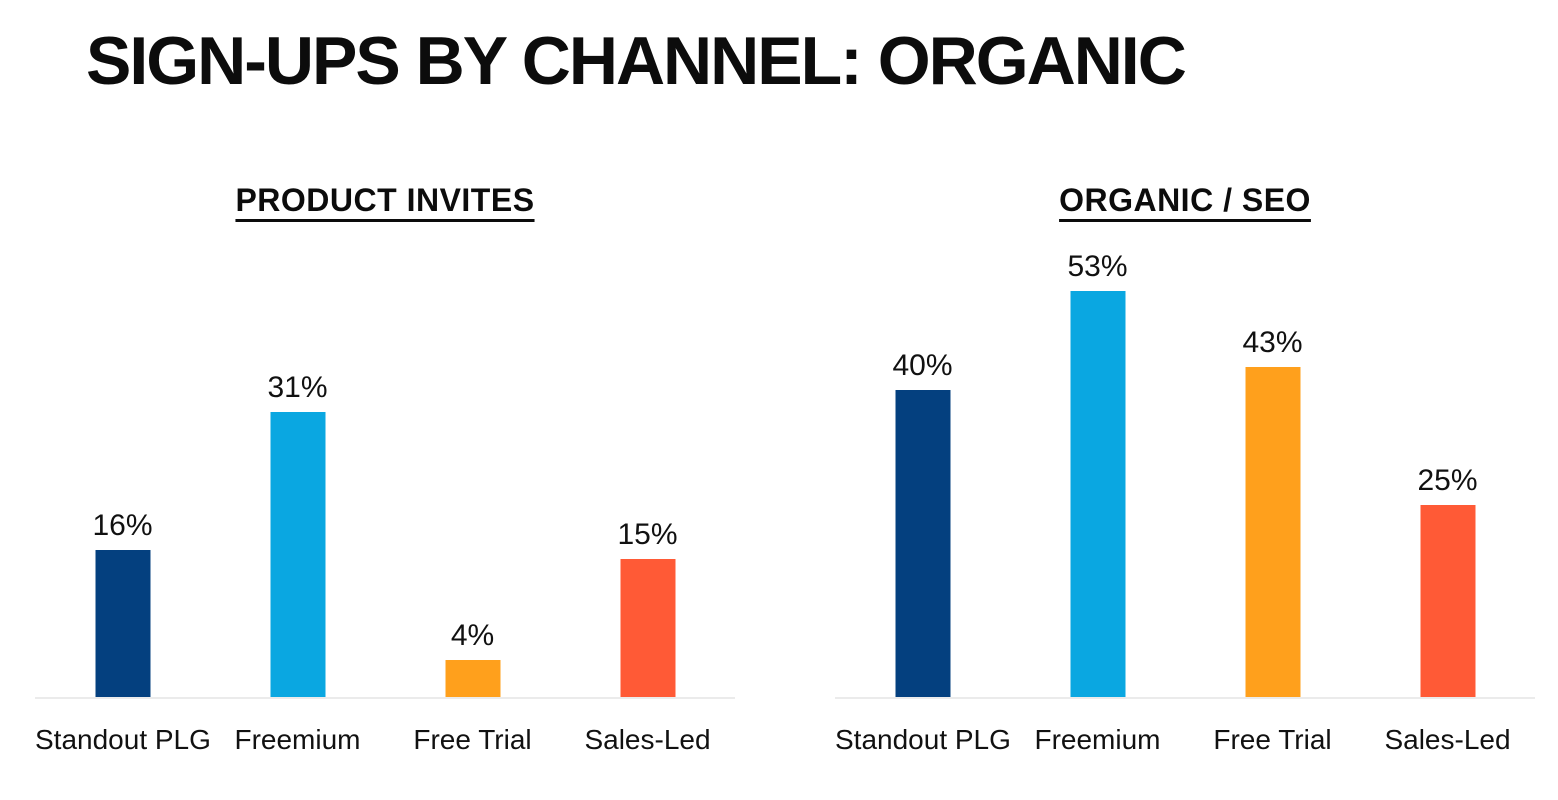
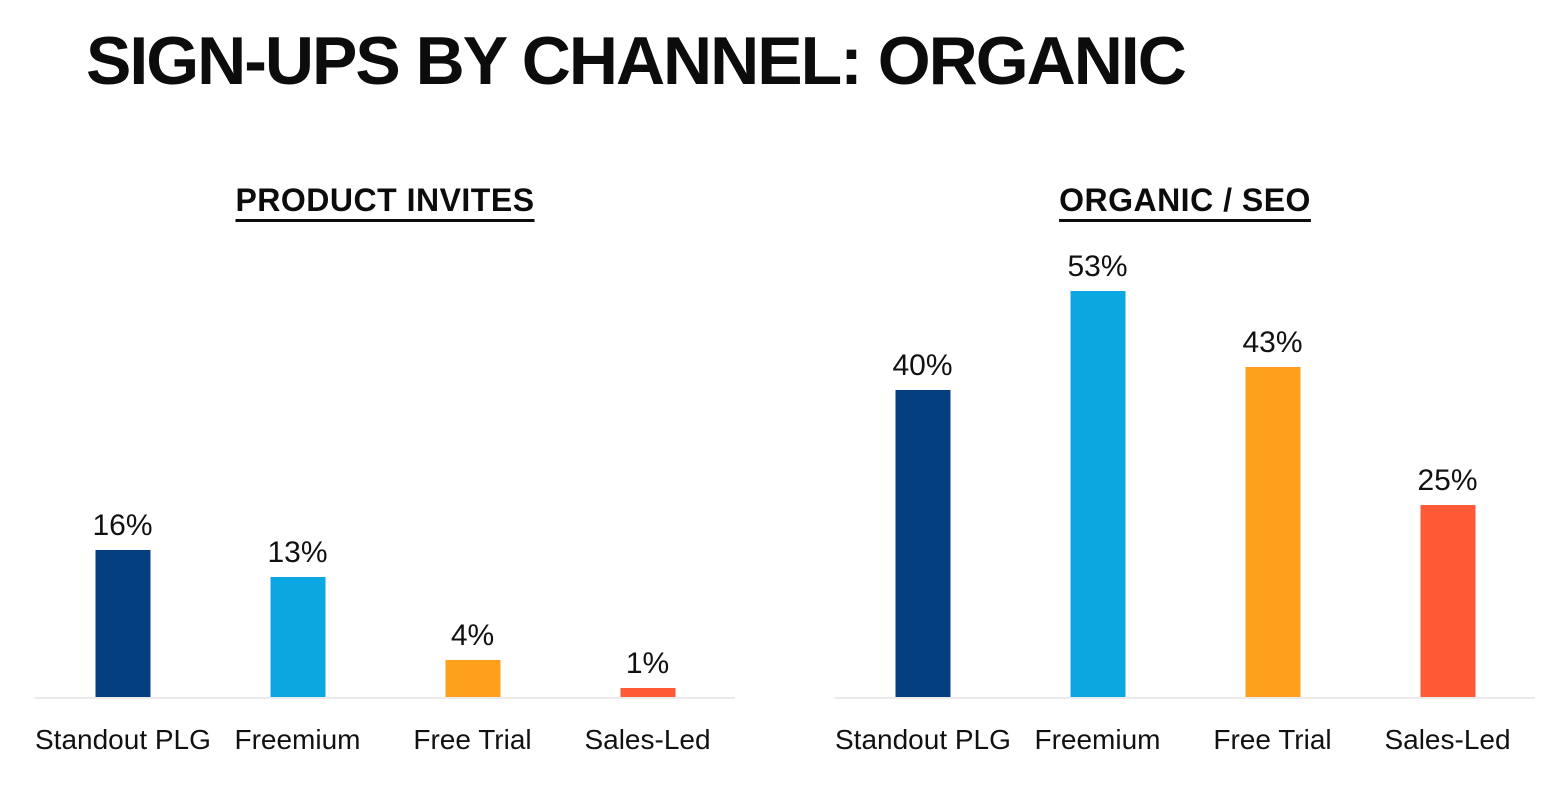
PRODUCT INVITES/Freemium: 31% -> 13%
PRODUCT INVITES/Sales-Led: 15% -> 1%
